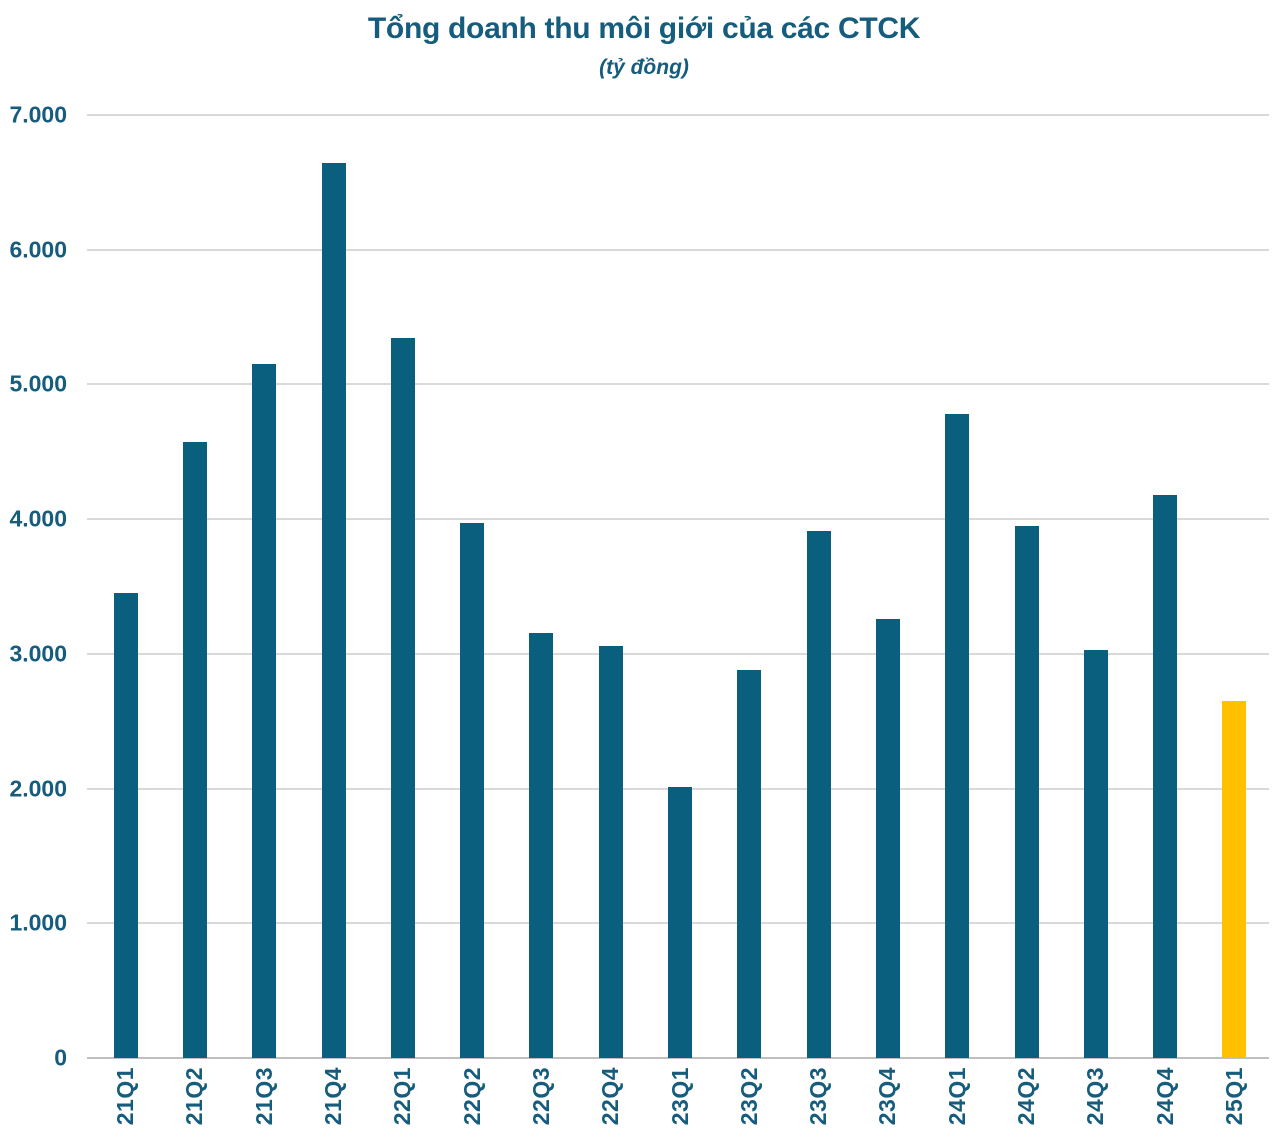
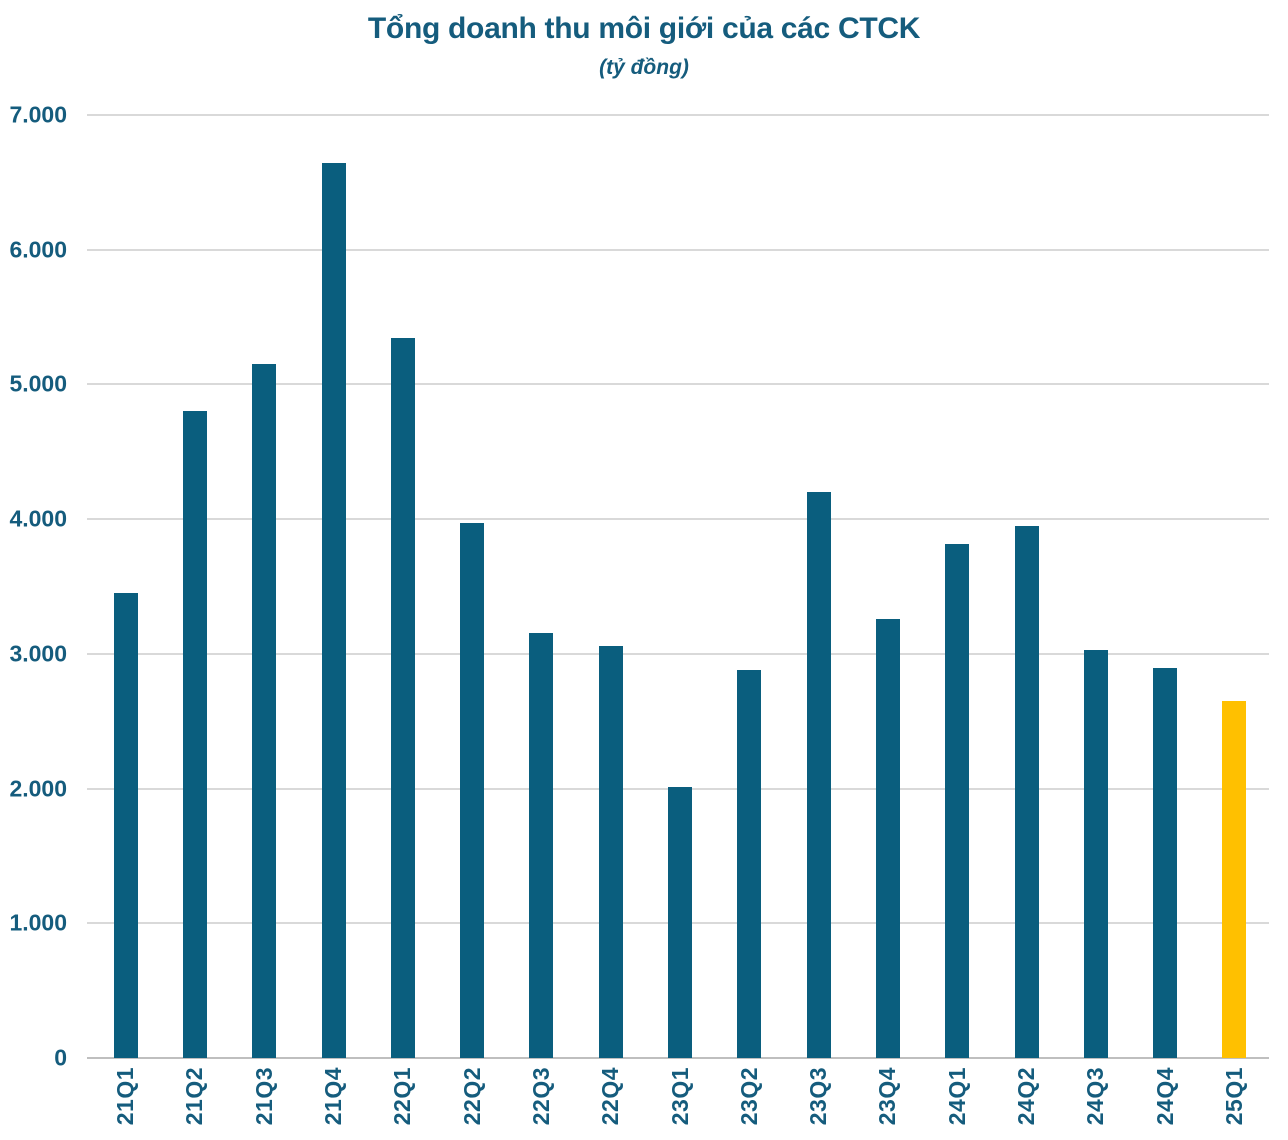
21Q2: 4570 -> 4800
23Q3: 3910 -> 4200
24Q1: 4780 -> 3820
24Q4: 4180 -> 2900
